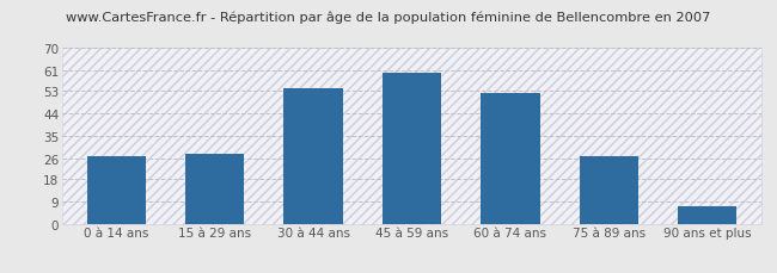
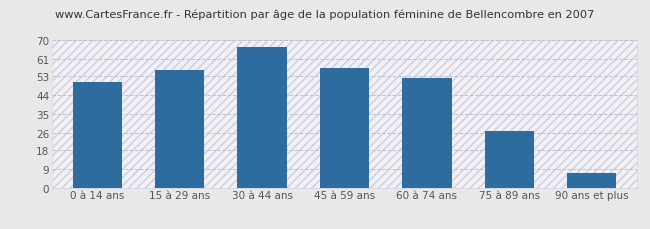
0 à 14 ans: 27 -> 50
15 à 29 ans: 28 -> 56
30 à 44 ans: 54 -> 67
45 à 59 ans: 60 -> 57
